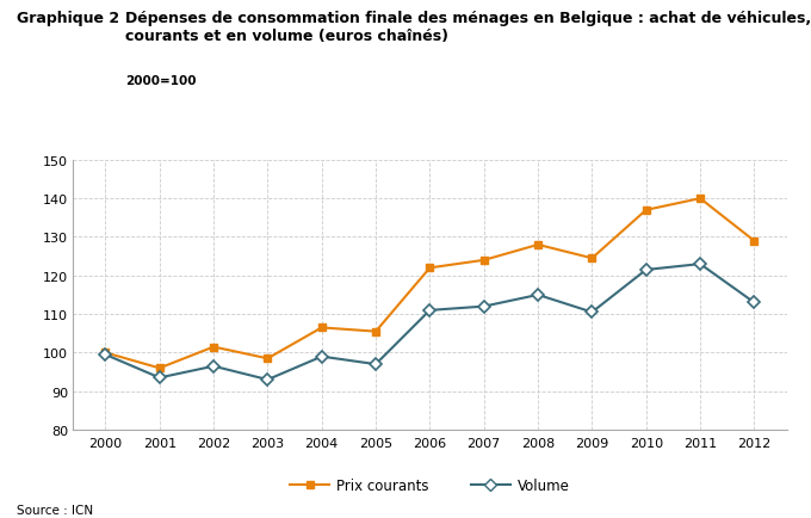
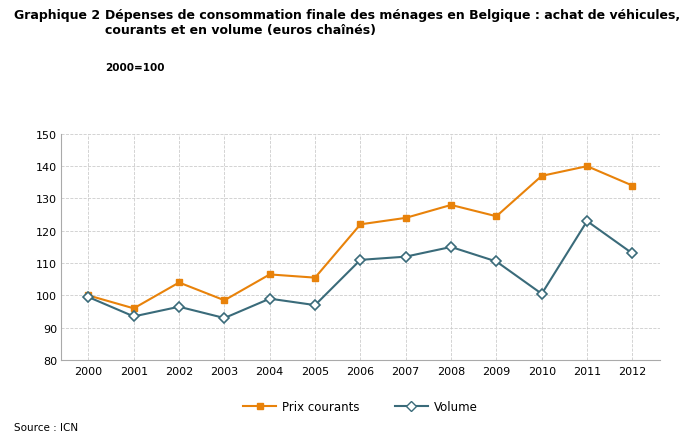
Prix courants/2002: 101.5 -> 104.0
Volume/2010: 121.5 -> 100.5
Prix courants/2012: 129.0 -> 134.0
